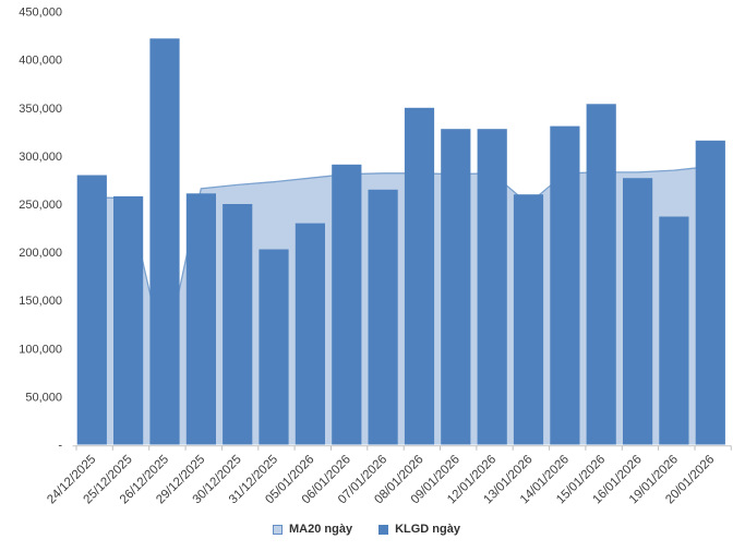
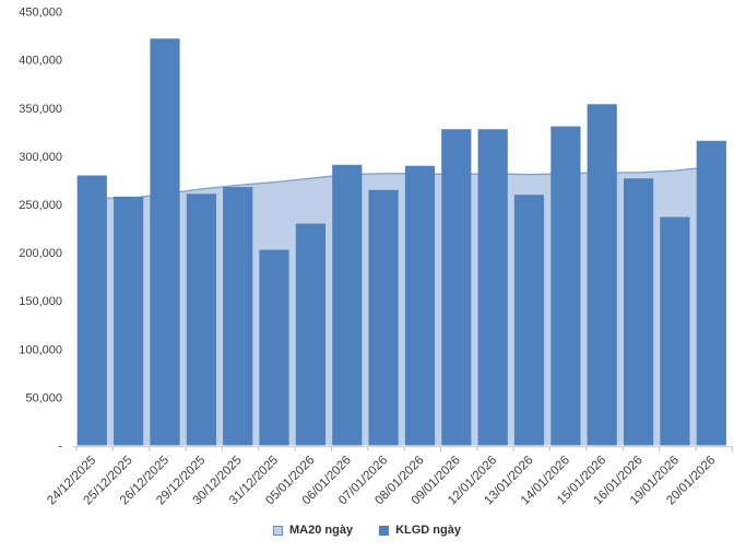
MA20 ngày/26/12/2025: 90000 -> 260000
KLGD ngày/30/12/2025: 250000 -> 270000
KLGD ngày/08/01/2026: 350000 -> 290000
MA20 ngày/13/01/2026: 250000 -> 280000
